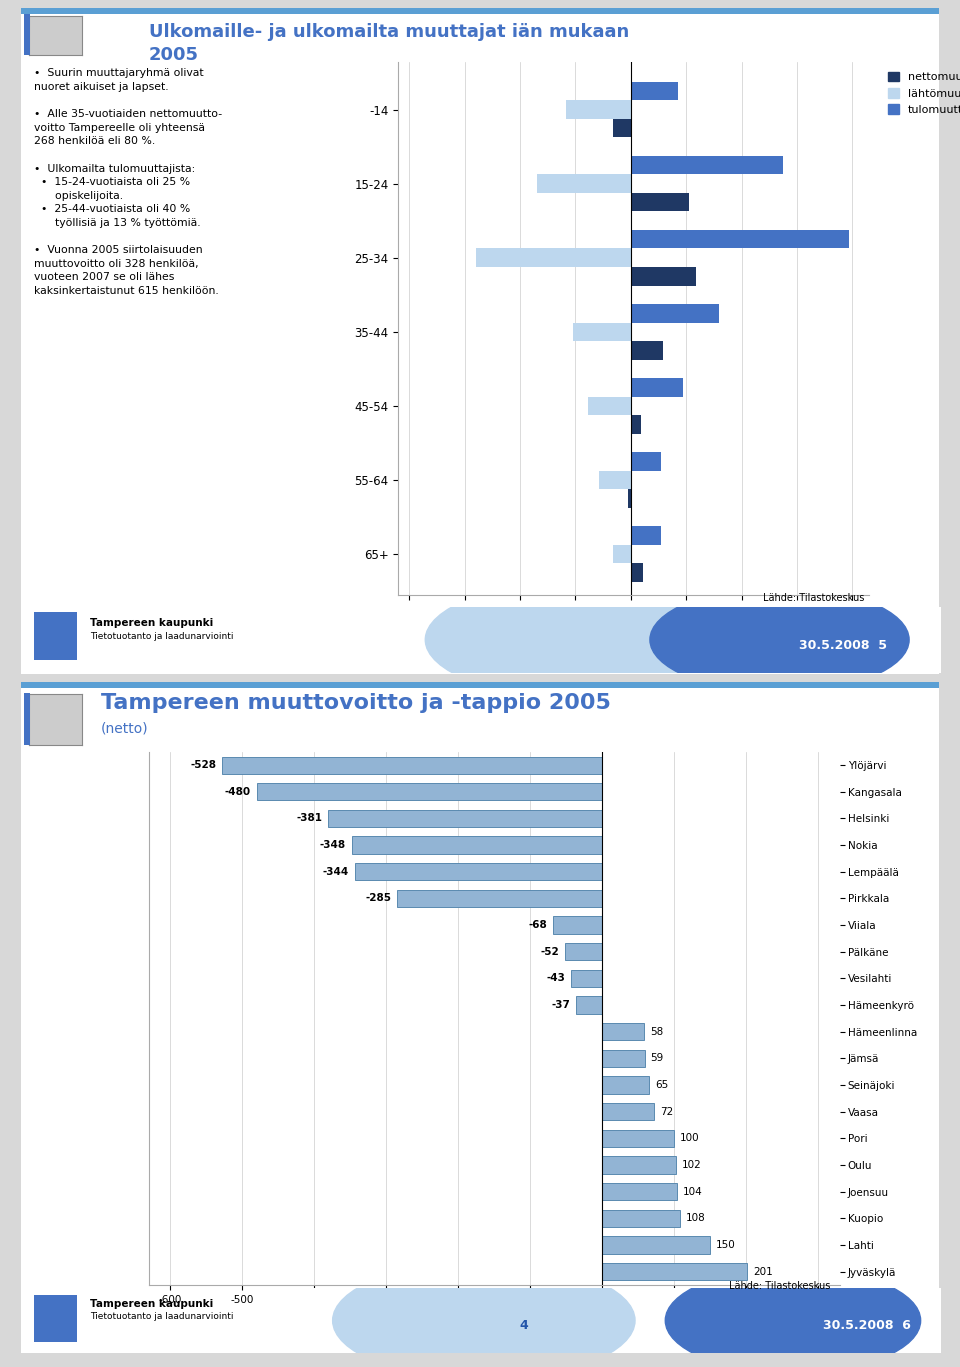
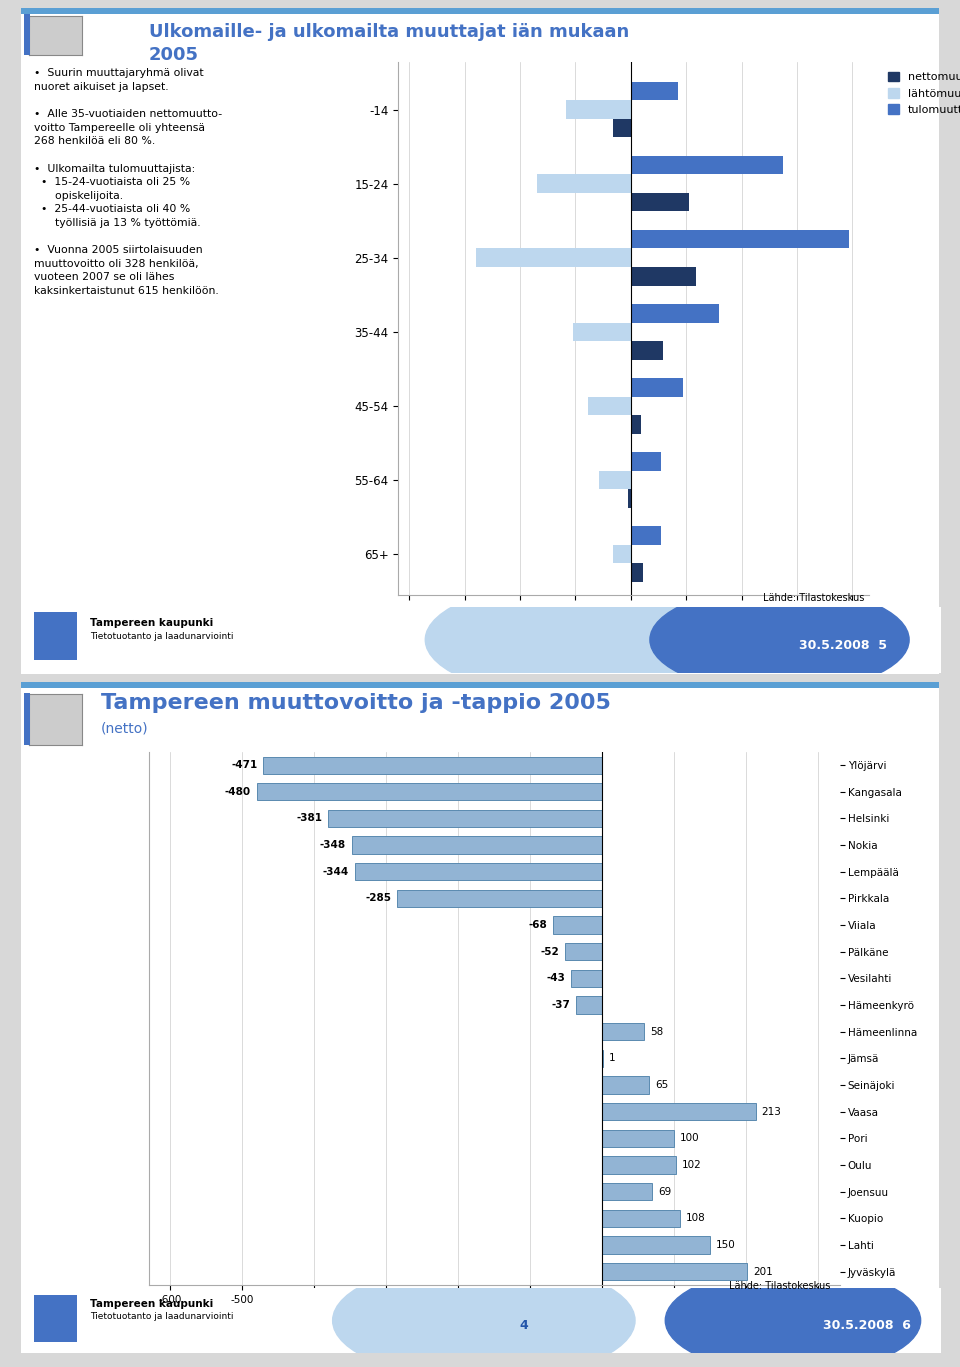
Ylöjärvi: -528 -> -471
Jämsä: 59 -> 1
Vaasa: 72 -> 213
Joensuu: 104 -> 69
